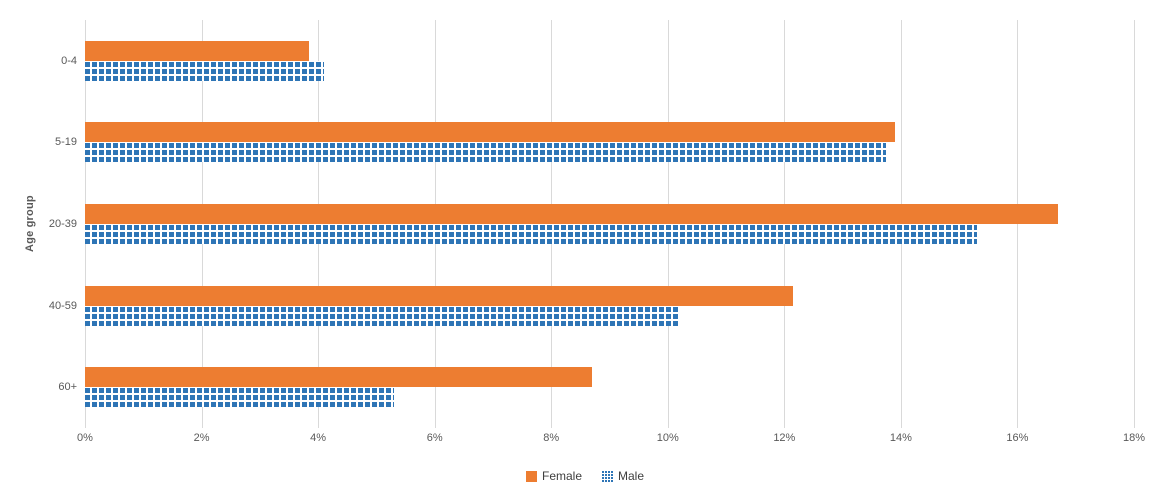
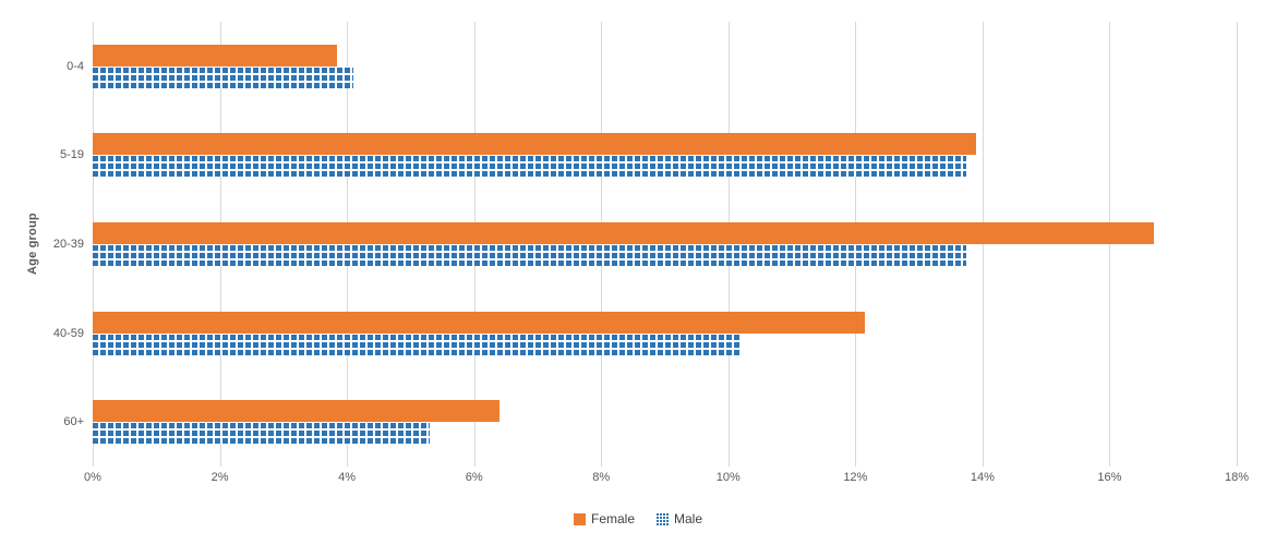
Male/20-39: 15.3% -> 13.8%
Female/60+: 8.7% -> 6.4%
